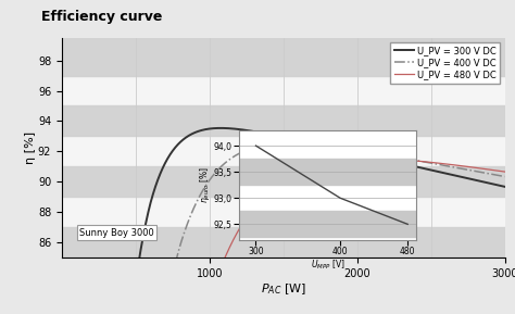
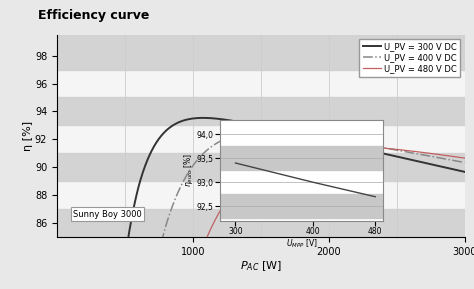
300: 94,0 -> 93,4
480: 92,5 -> 92,7
